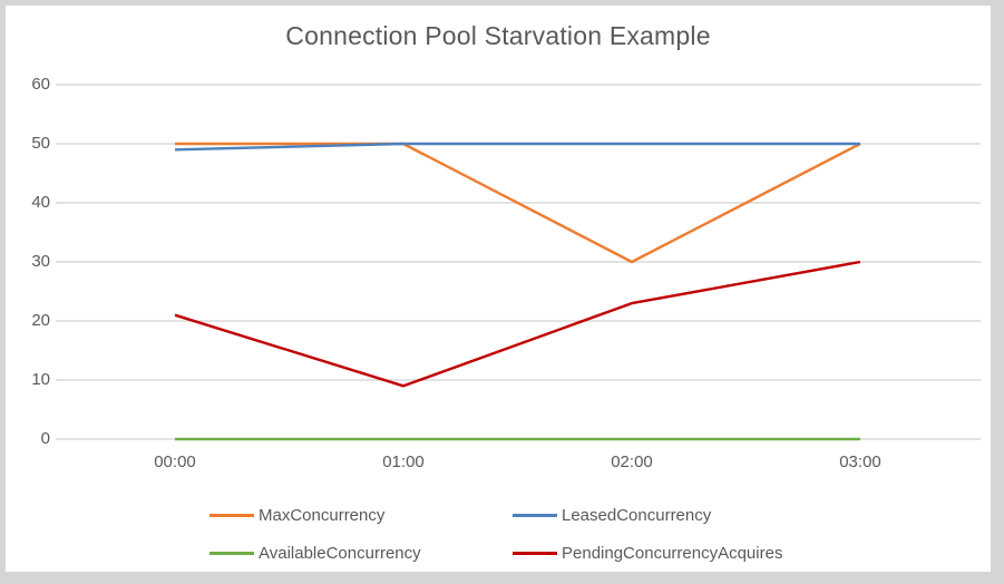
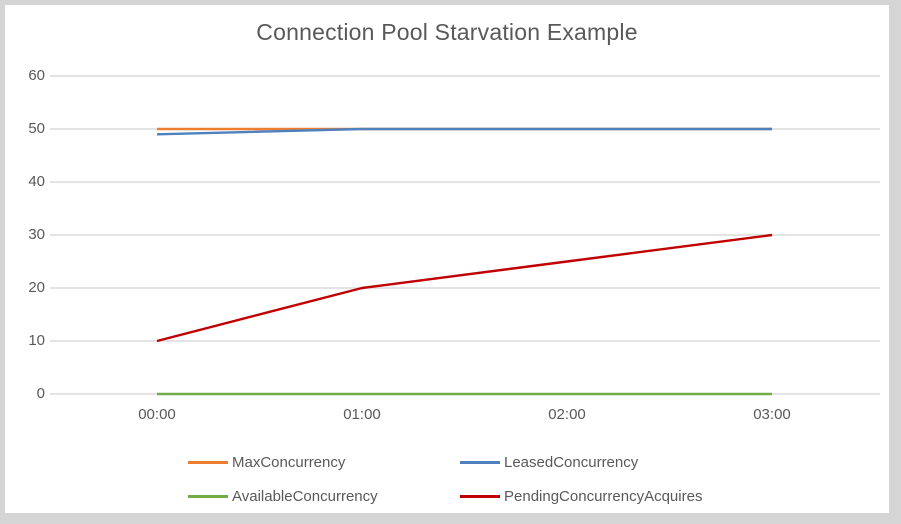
PendingConcurrencyAcquires/00:00: 21 -> 10
PendingConcurrencyAcquires/01:00: 9 -> 20
MaxConcurrency/02:00: 30 -> 50
PendingConcurrencyAcquires/02:00: 23 -> 25
